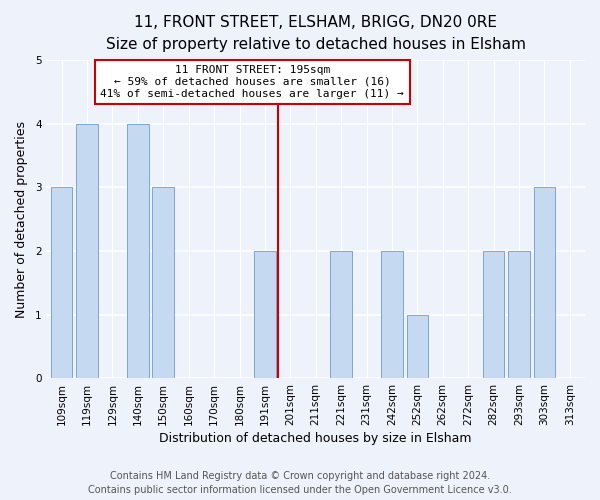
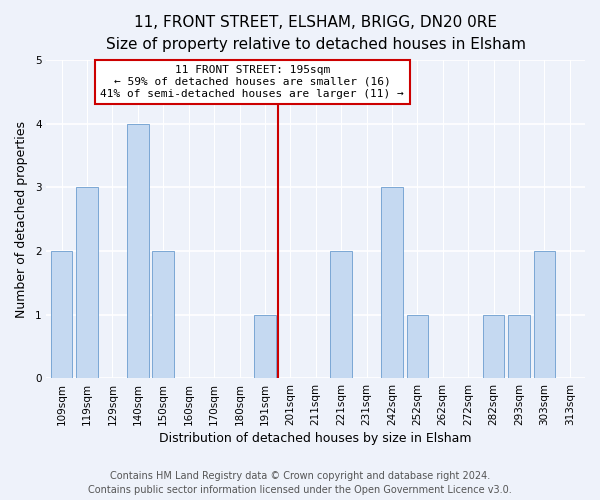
109sqm: 3 -> 2
119sqm: 4 -> 3
150sqm: 3 -> 2
191sqm: 2 -> 1
242sqm: 2 -> 3
282sqm: 2 -> 1
293sqm: 2 -> 1
303sqm: 3 -> 2
